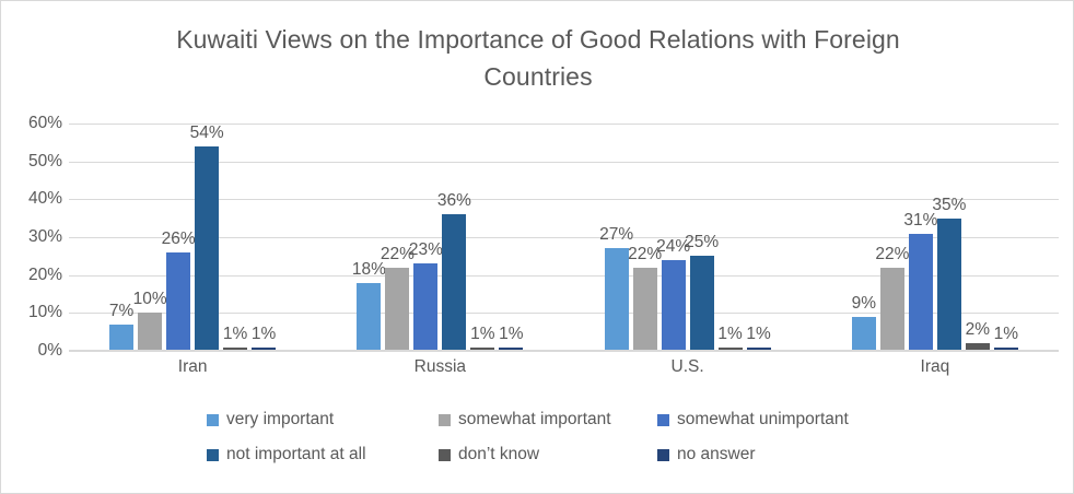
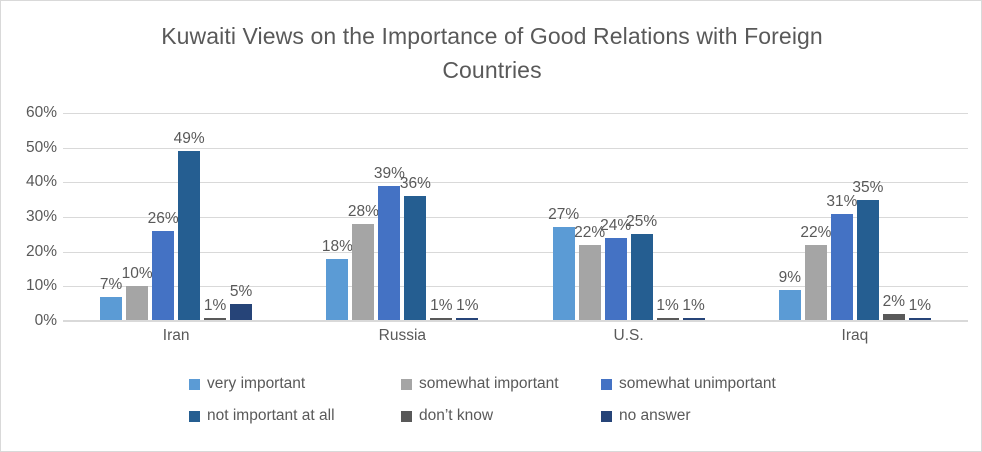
not important at all/Iran: 54% -> 49%
no answer/Iran: 1% -> 5%
somewhat important/Russia: 22% -> 28%
somewhat unimportant/Russia: 23% -> 39%
